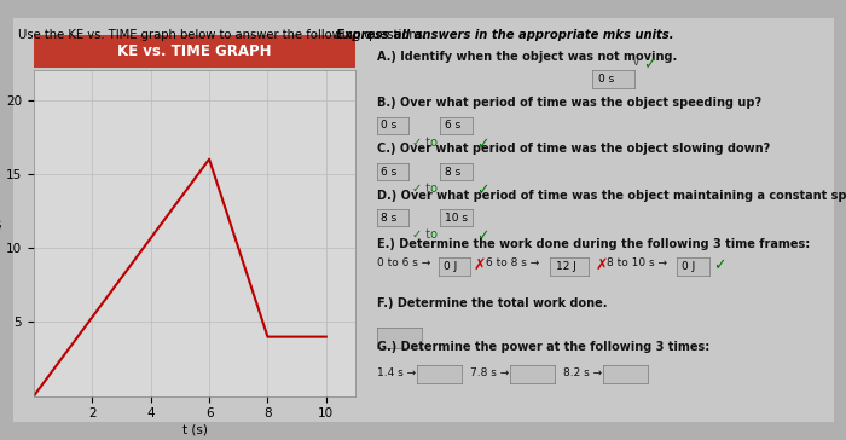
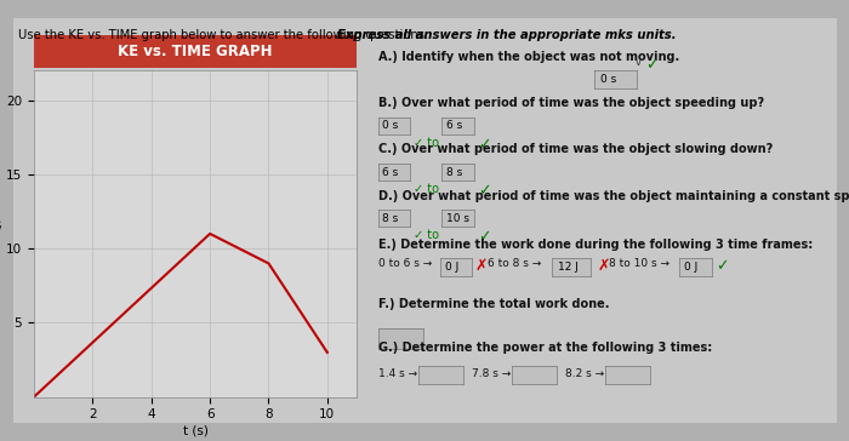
6: 16 -> 11
8: 4 -> 9
10: 4 -> 3
